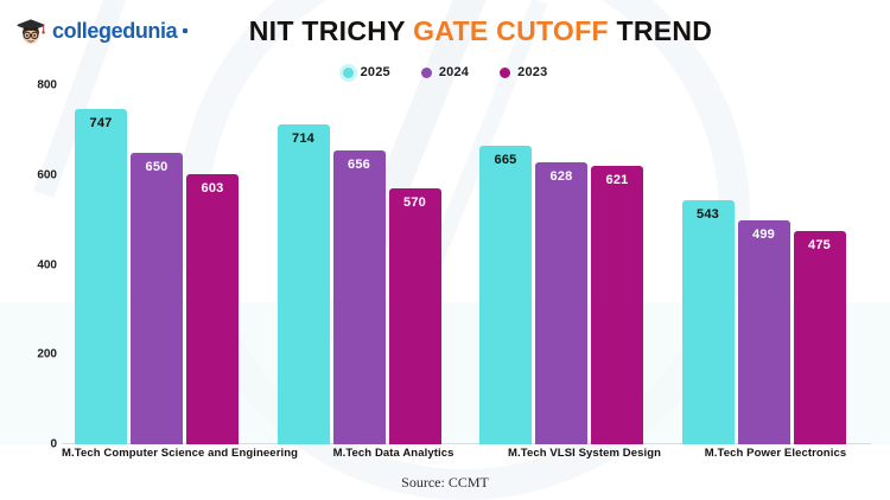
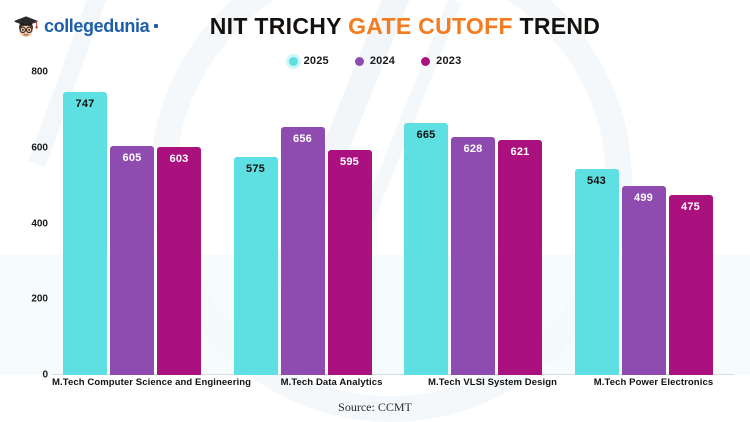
2024/M.Tech Computer Science and Engineering: 650 -> 605
2025/M.Tech Data Analytics: 714 -> 575
2023/M.Tech Data Analytics: 570 -> 595
